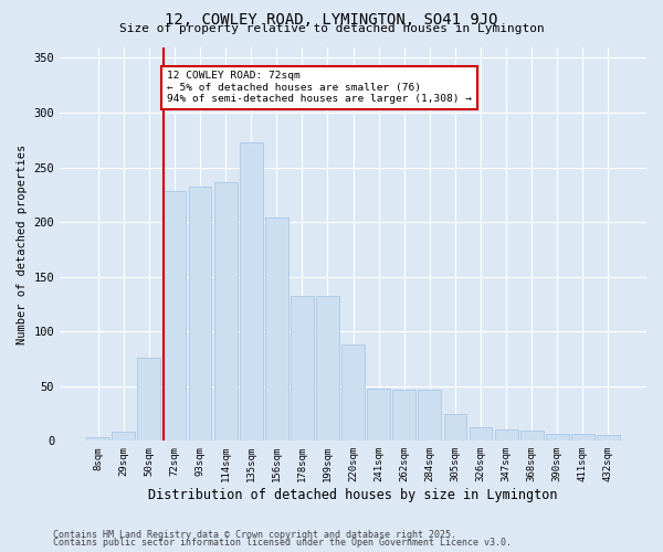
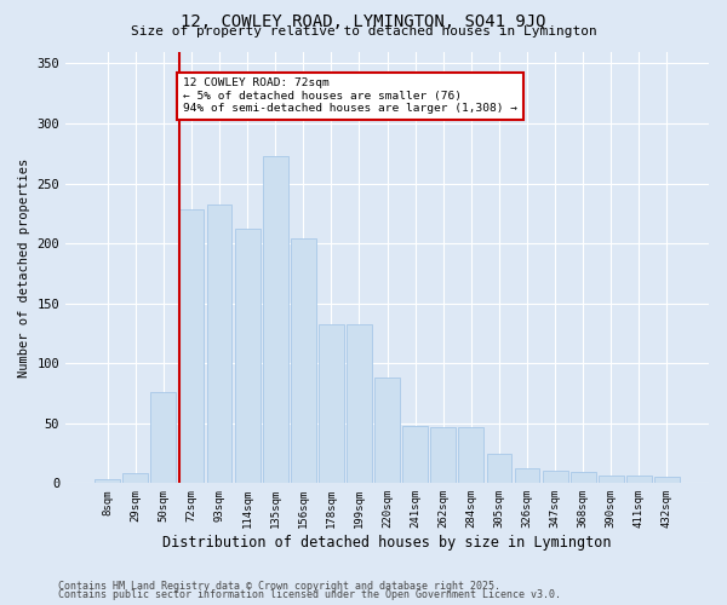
114sqm: 236 -> 212
